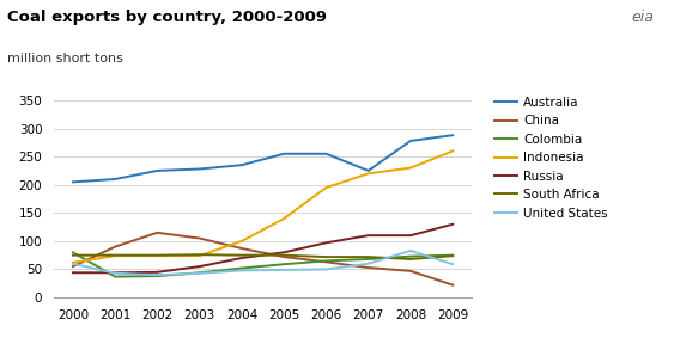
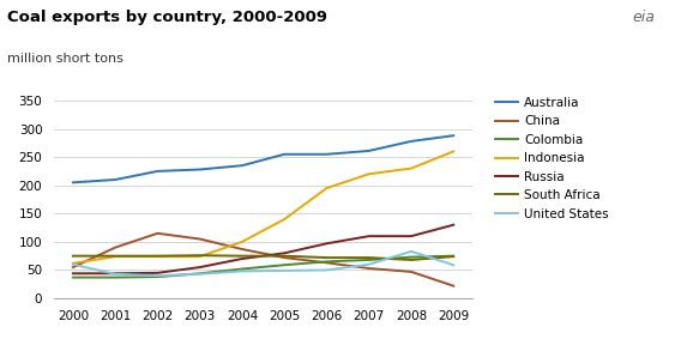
Colombia/2000: 80 -> 37
Australia/2007: 225 -> 261
